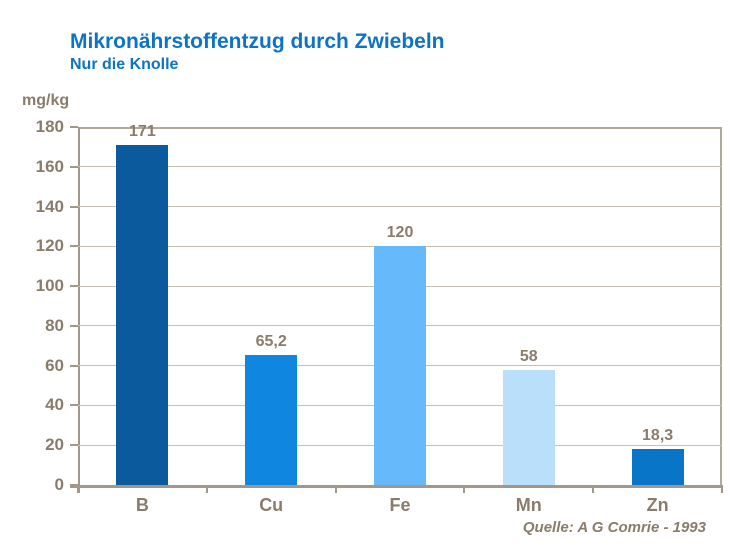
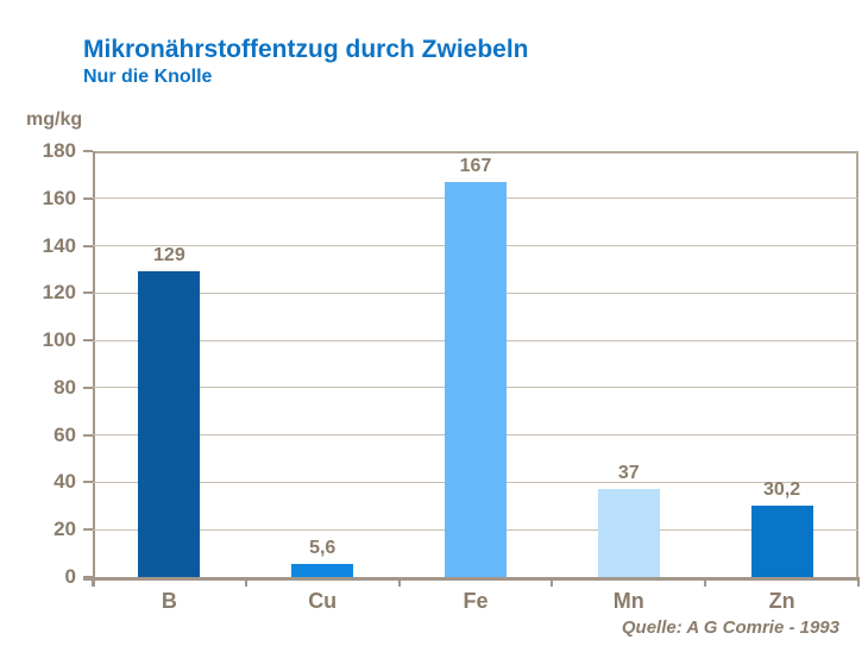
B: 171 -> 129
Cu: 65,2 -> 5,6
Fe: 120 -> 167
Mn: 58 -> 37
Zn: 18,3 -> 30,2
